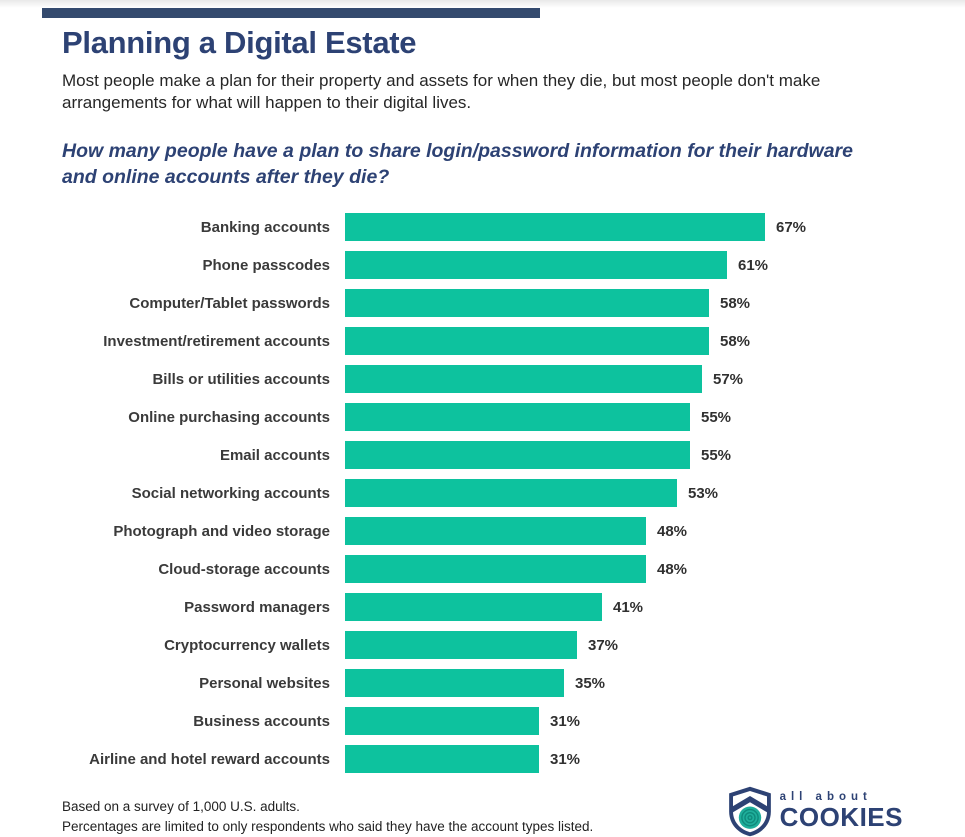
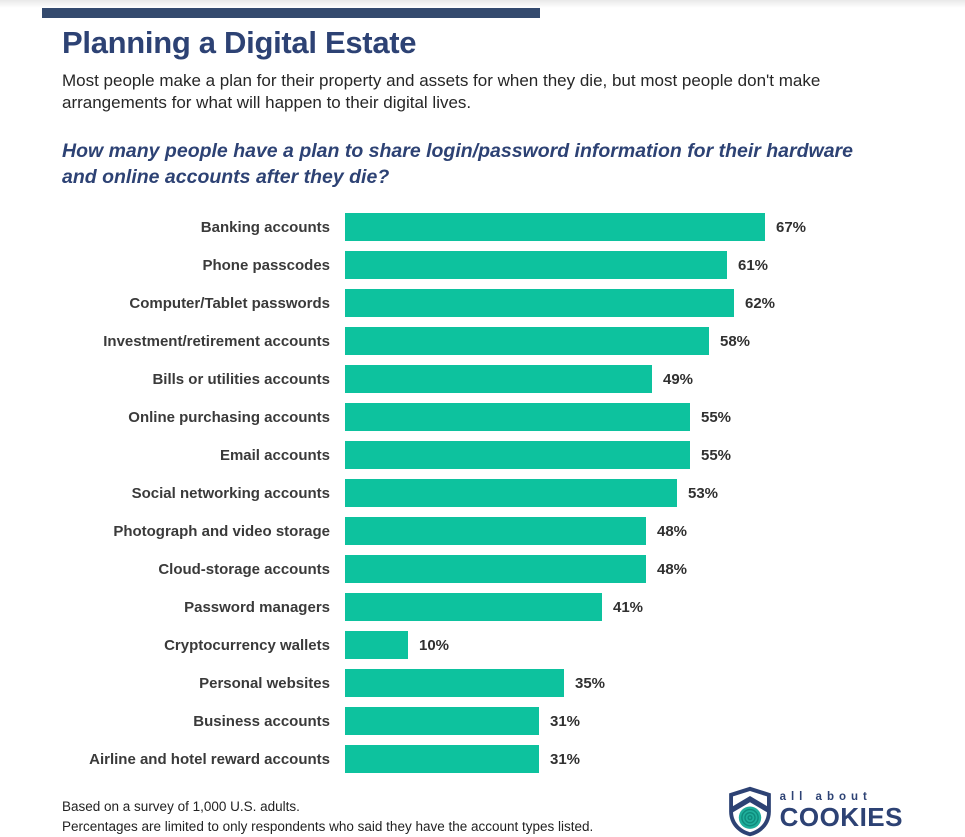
Computer/Tablet passwords: 58% -> 62%
Bills or utilities accounts: 57% -> 49%
Cryptocurrency wallets: 37% -> 10%
